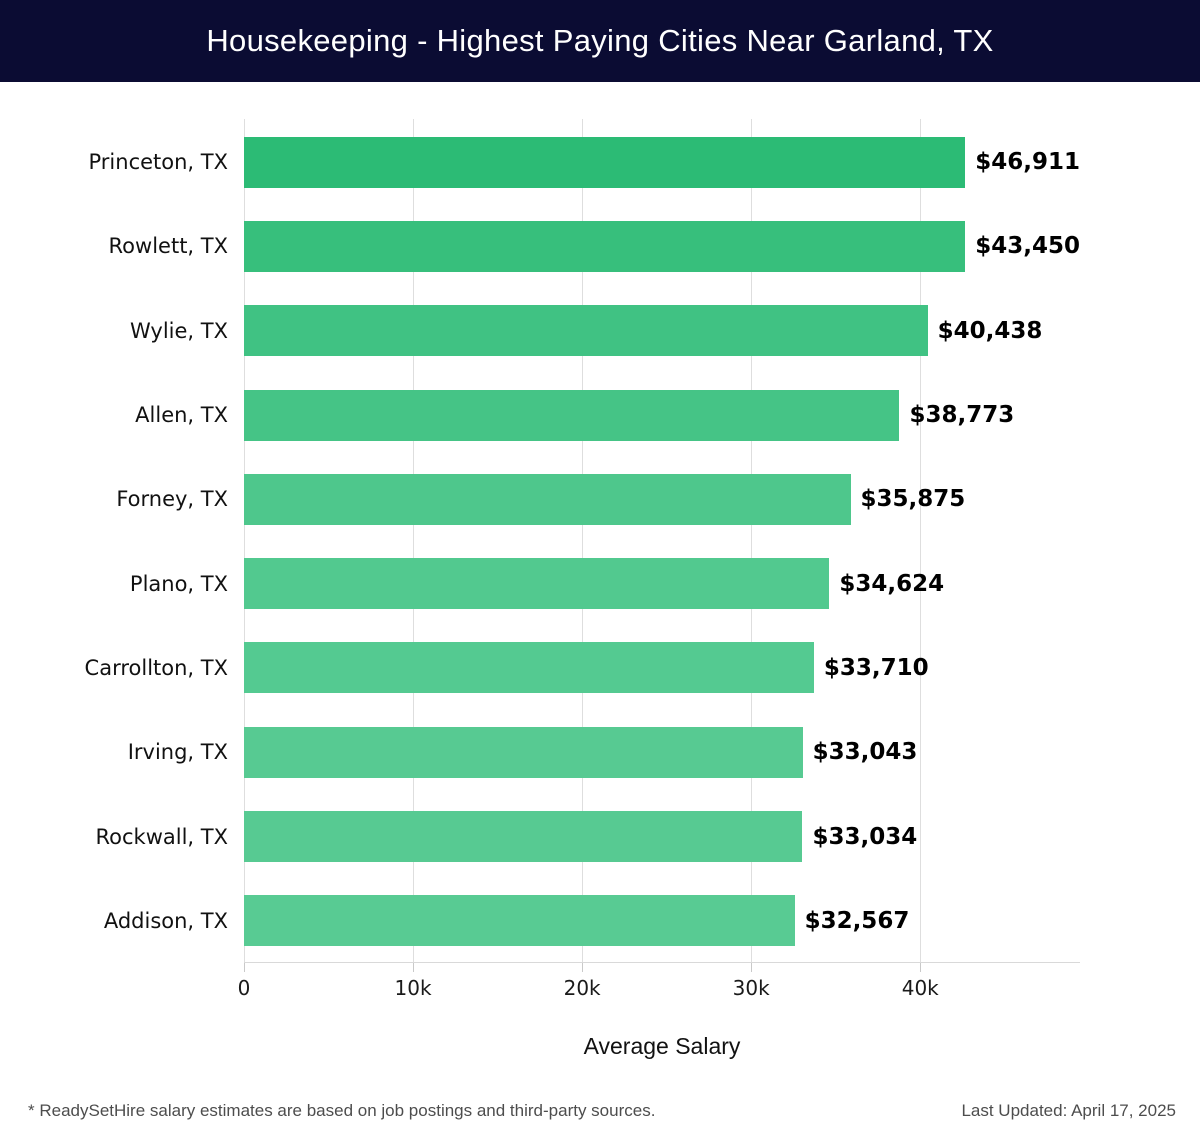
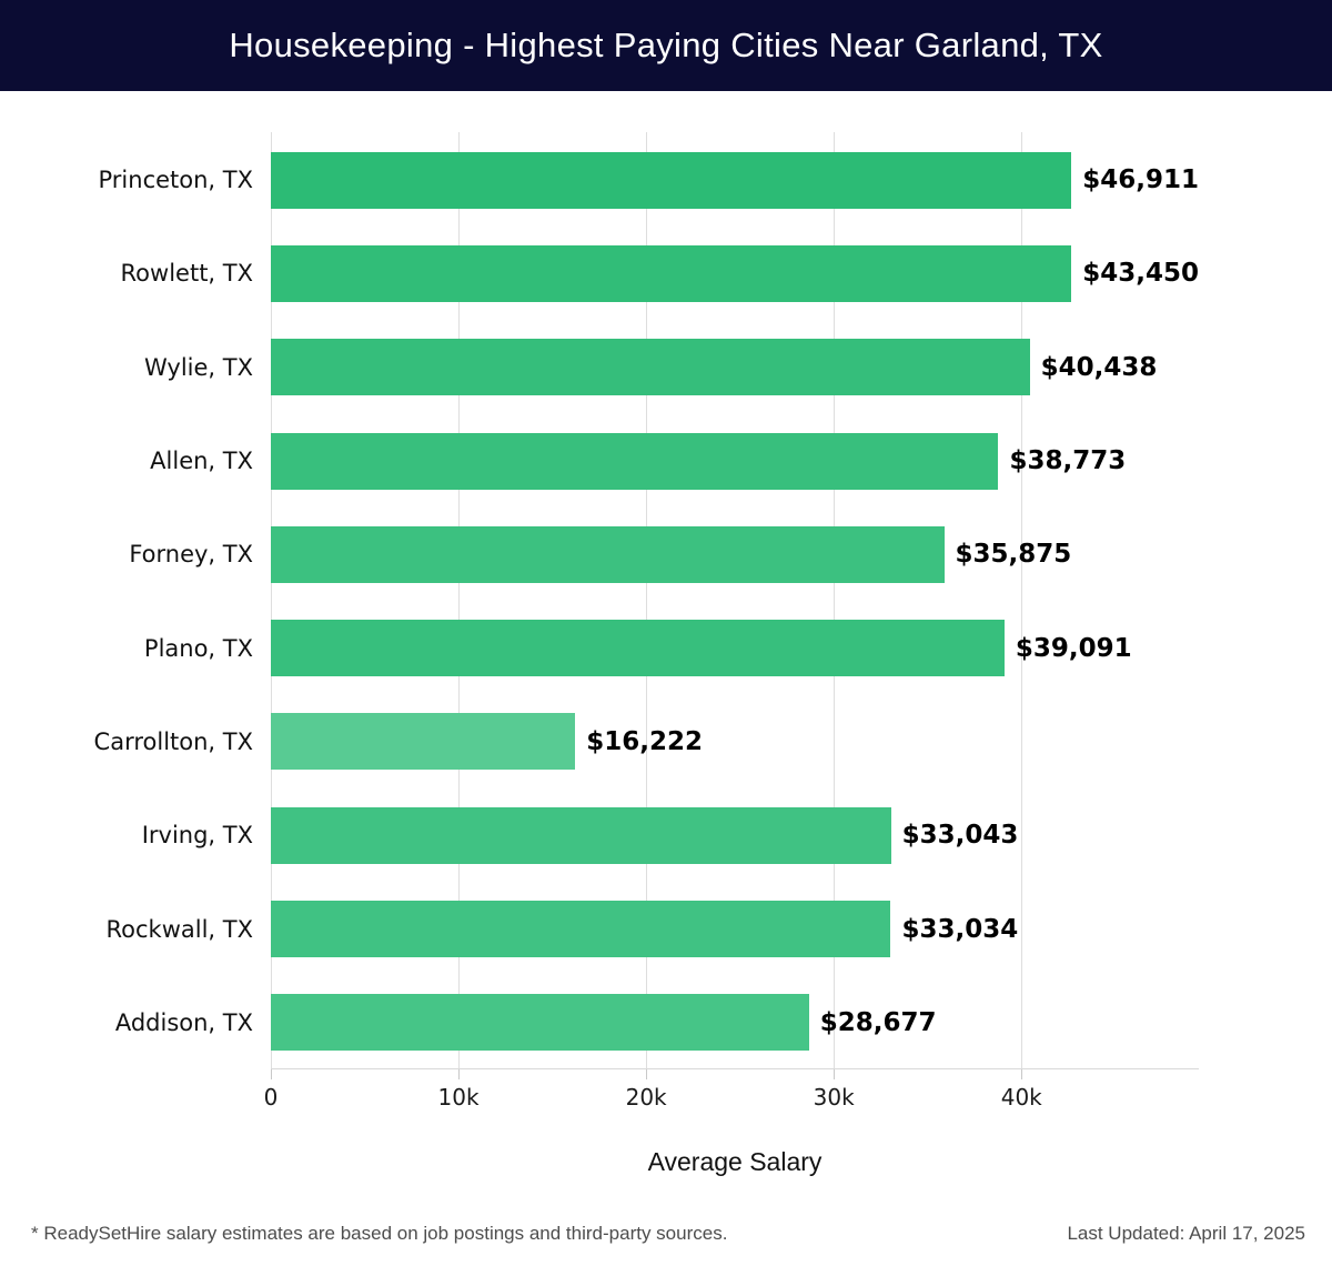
Plano, TX: $34,624 -> $39,091
Carrollton, TX: $33,710 -> $16,222
Addison, TX: $32,567 -> $28,677
